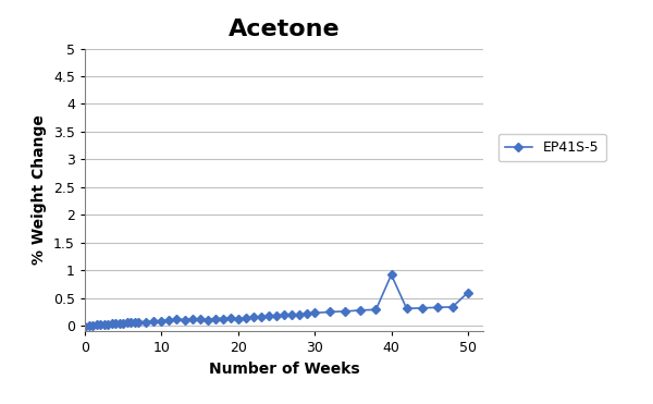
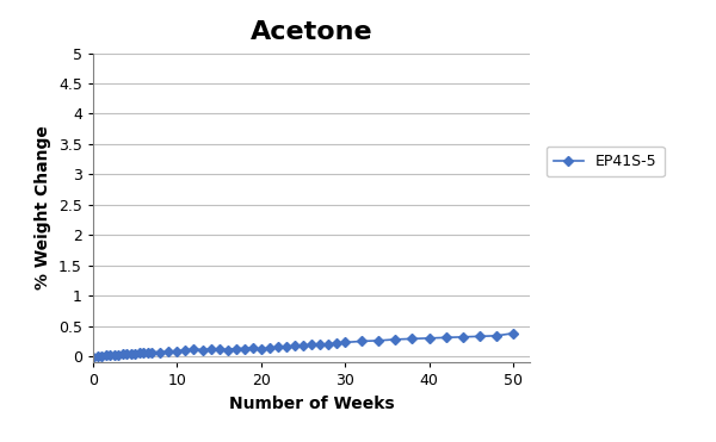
40: 0.92 -> 0.30
50: 0.60 -> 0.38
